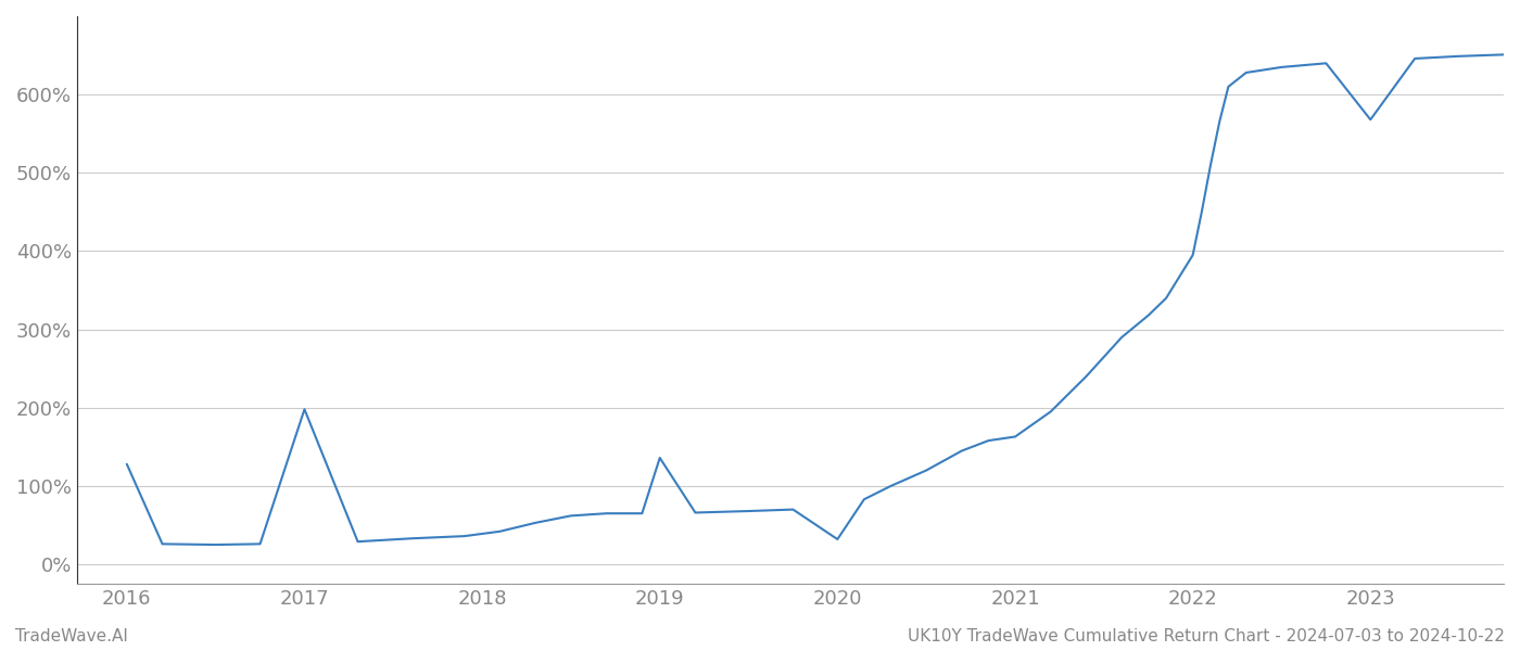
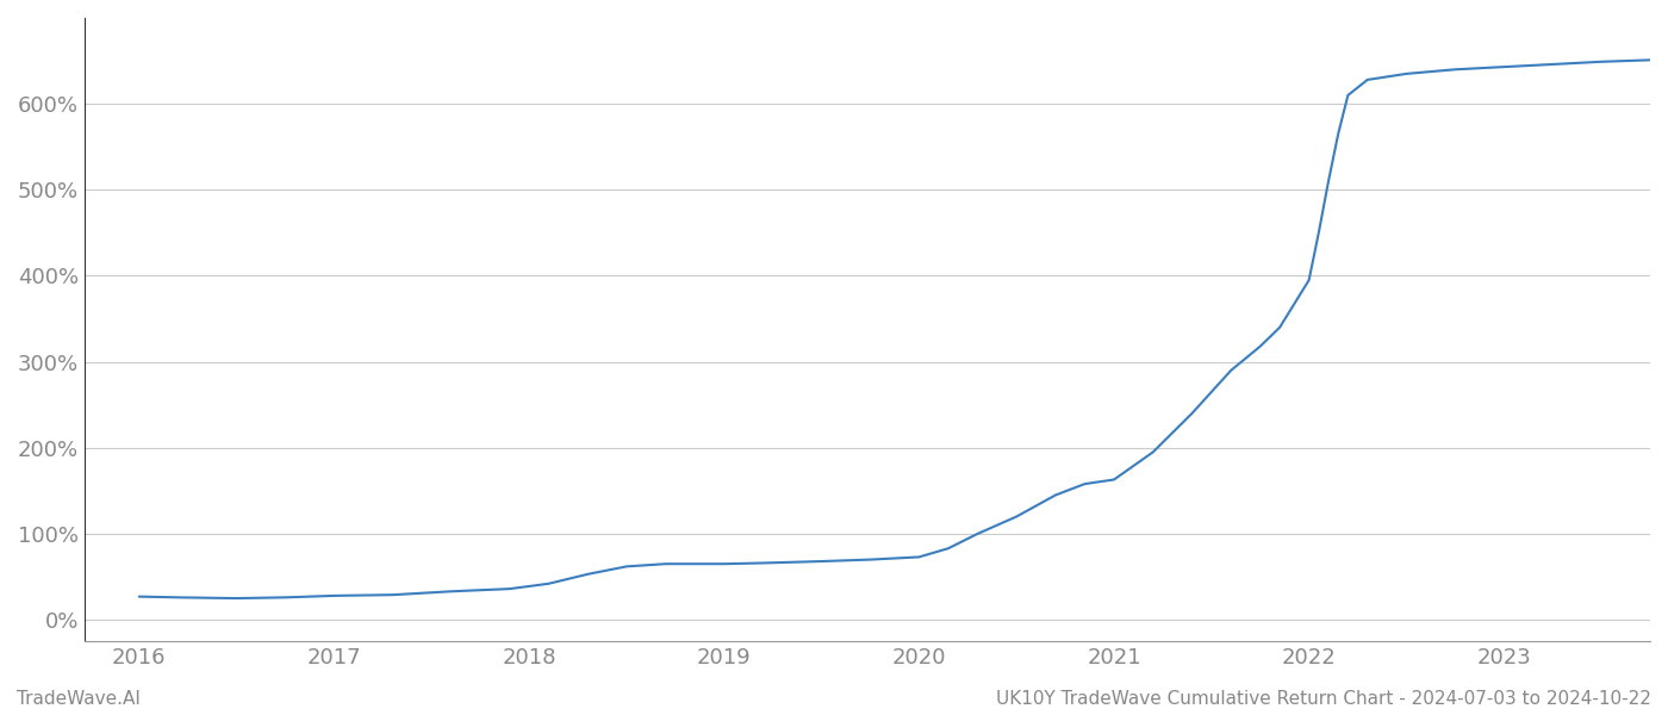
2016: 128% -> 27%
2017: 198% -> 28%
2019: 136% -> 65%
2020: 32% -> 73%
2023: 568% -> 643%
